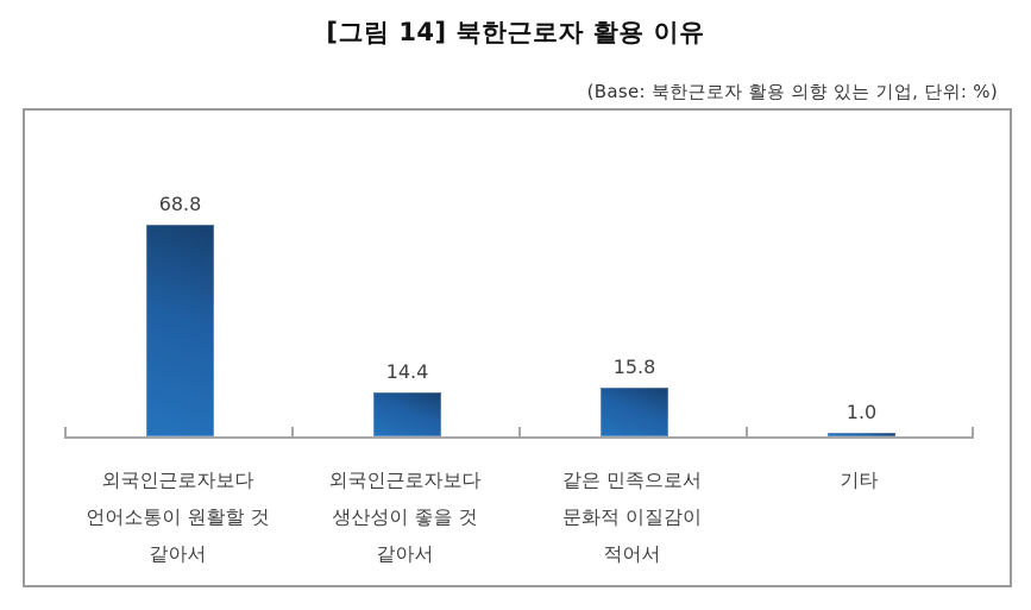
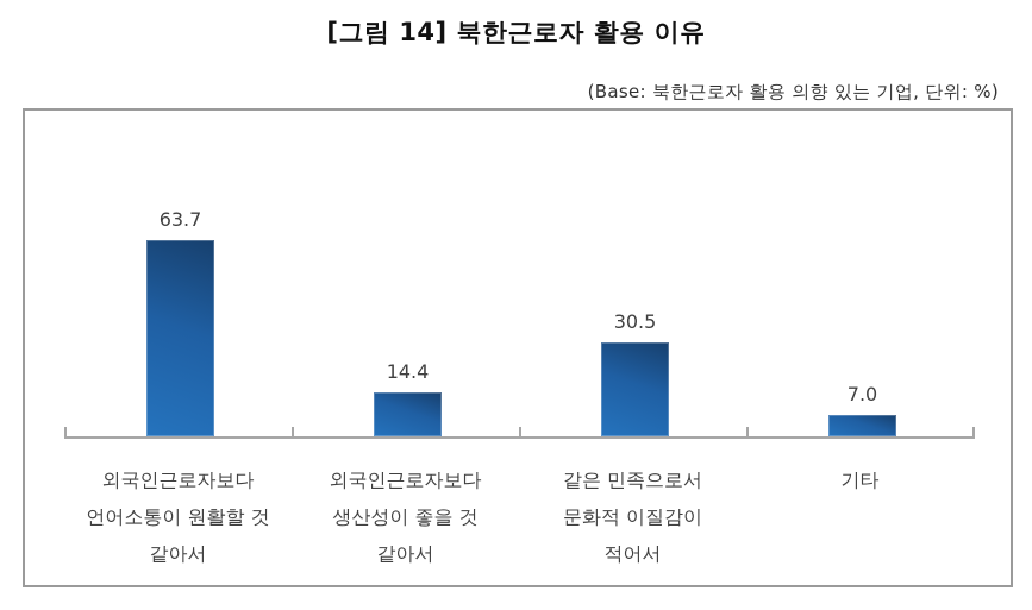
외국인근로자보다 언어소통이 원활할 것 같아서: 68.8 -> 63.7
같은 민족으로서 문화적 이질감이 적어서: 15.8 -> 30.5
기타: 1.0 -> 7.0
